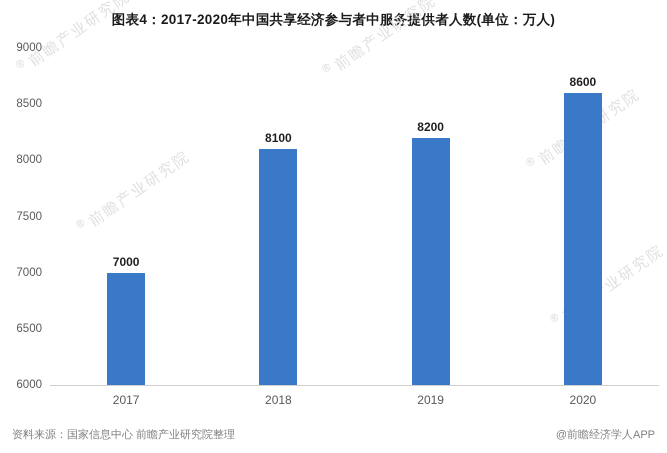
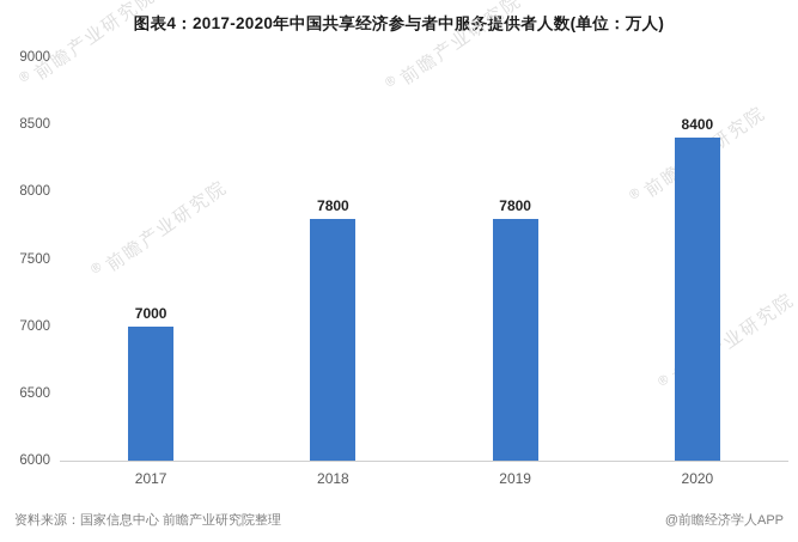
2018: 8100 -> 7800
2019: 8200 -> 7800
2020: 8600 -> 8400
